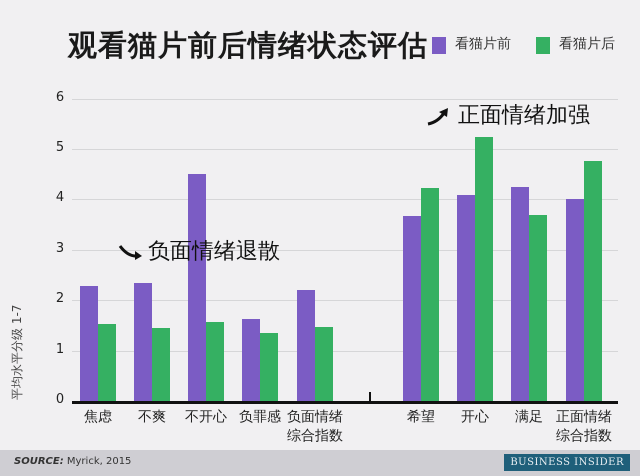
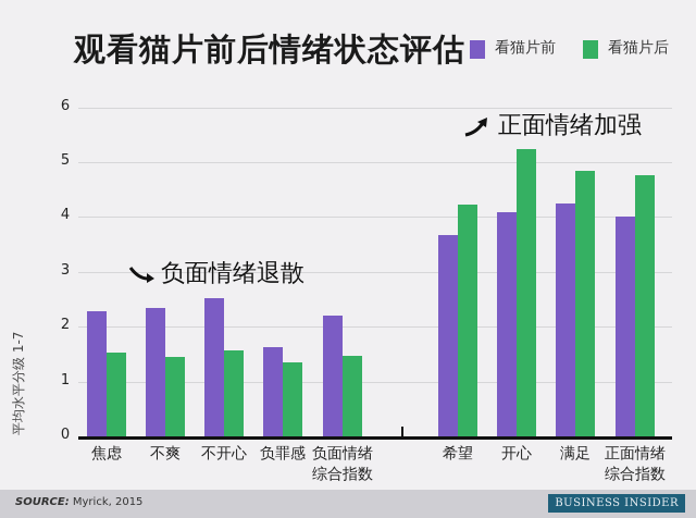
看猫片前/不开心: 4.5 -> 2.5
看猫片后/满足: 3.7 -> 4.8
